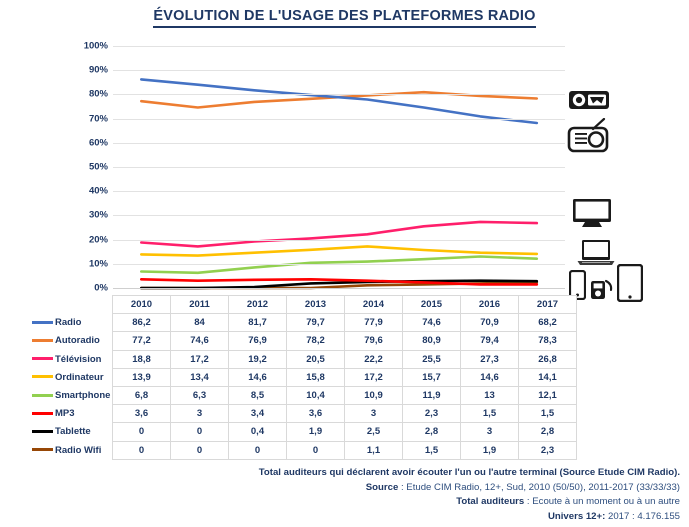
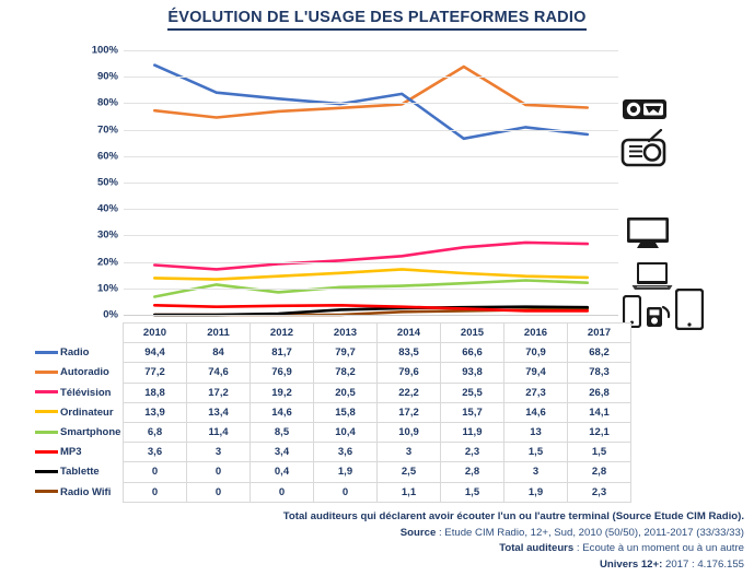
Radio/2010: 86,2 -> 94,4
Smartphone/2011: 6,3 -> 11,4
Radio/2014: 77,9 -> 83,5
Radio/2015: 74,6 -> 66,6
Autoradio/2015: 80,9 -> 93,8
